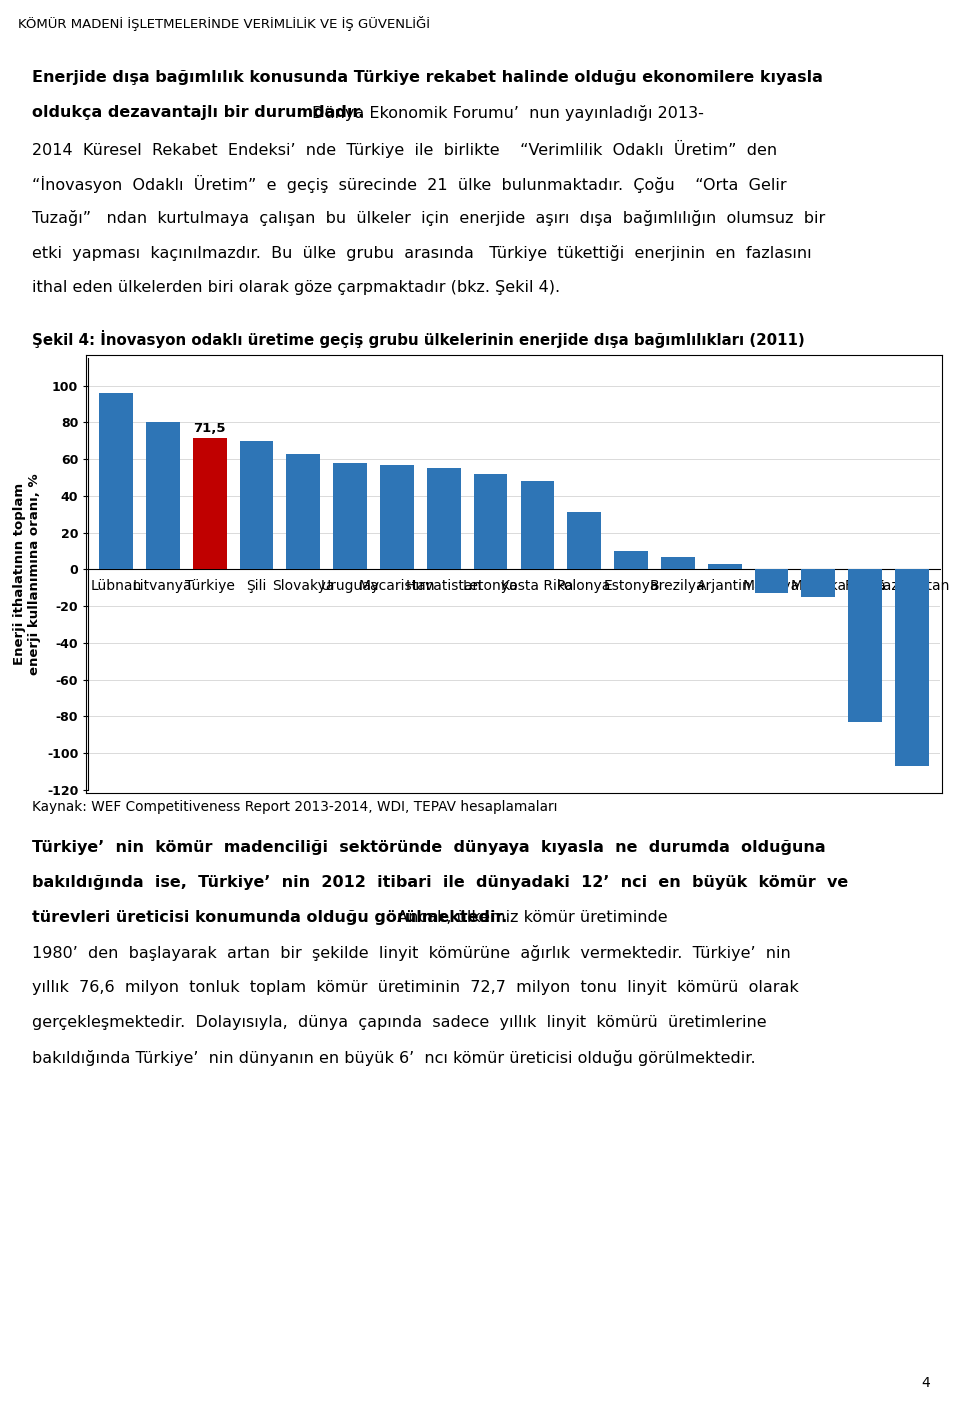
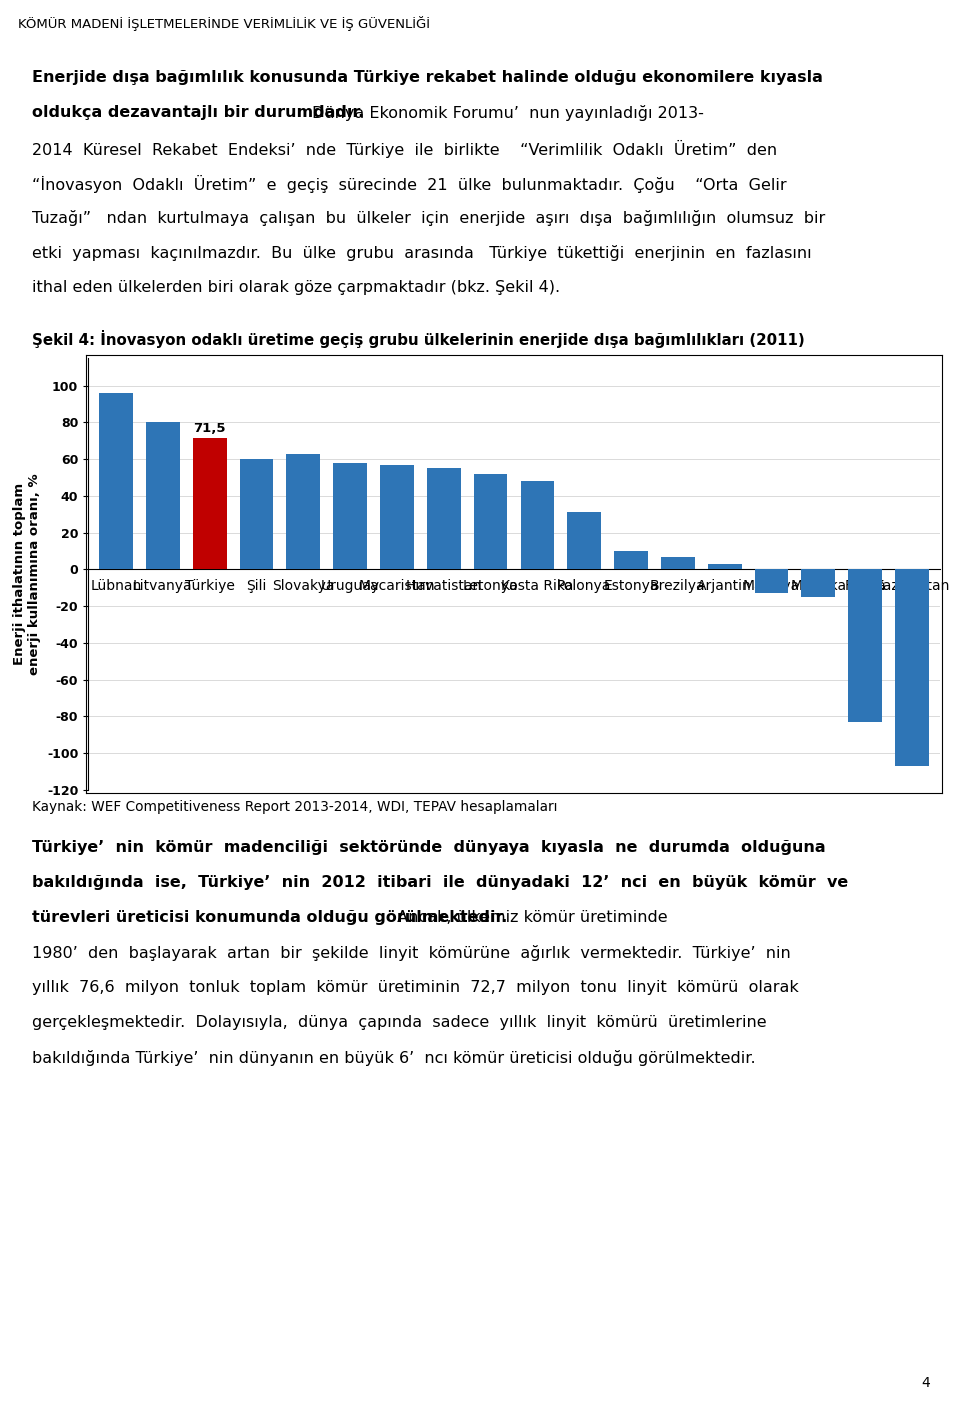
Şili: 70 -> 60
